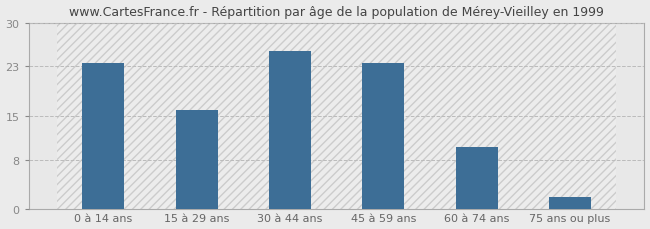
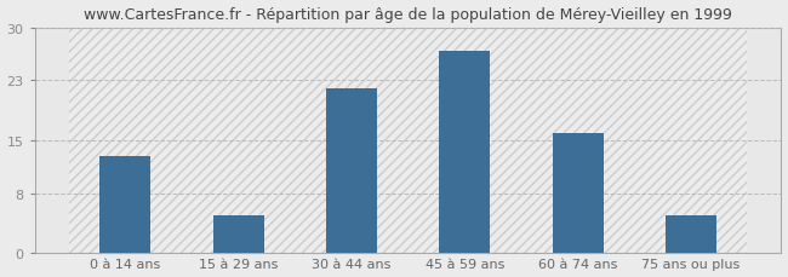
0 à 14 ans: 23.5 -> 13.0
15 à 29 ans: 16.0 -> 5.0
30 à 44 ans: 25.5 -> 22.0
45 à 59 ans: 23.5 -> 27.0
60 à 74 ans: 10.0 -> 16.0
75 ans ou plus: 2.0 -> 5.0
